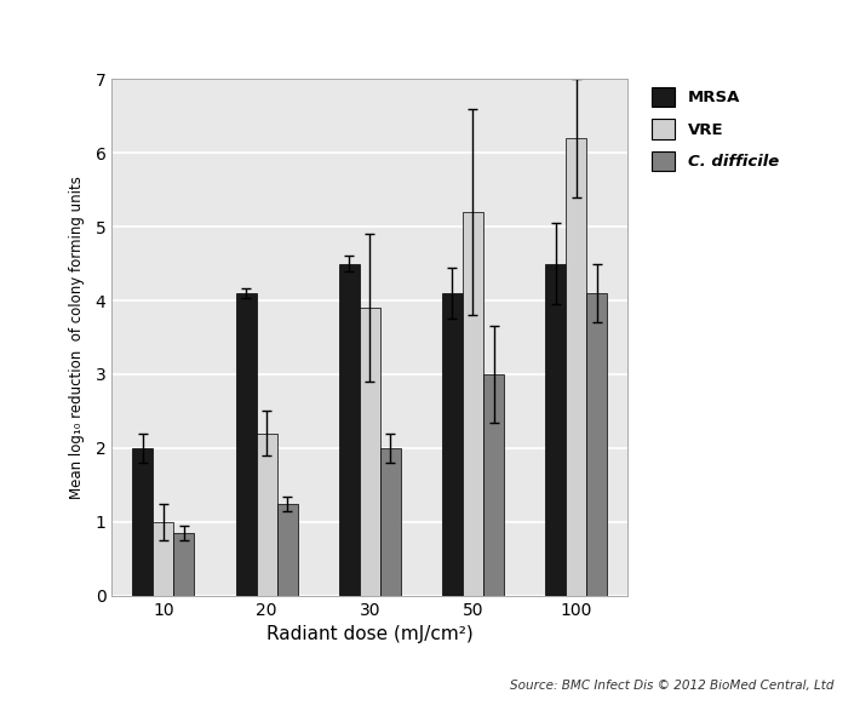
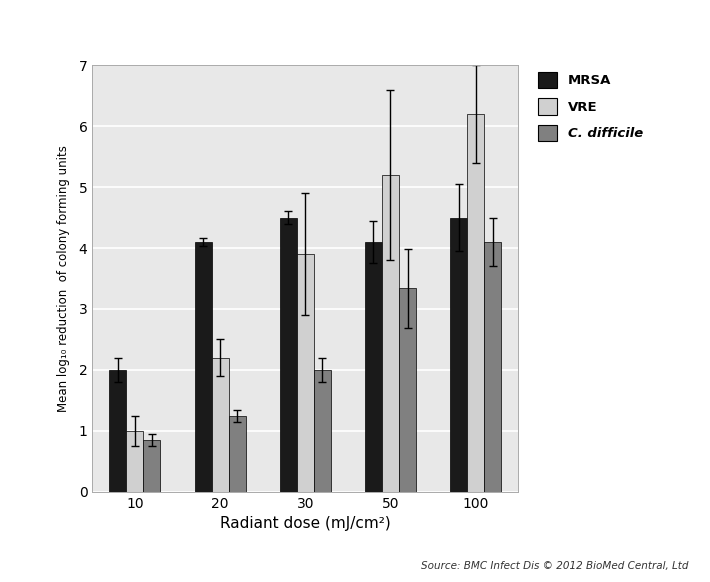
C. difficile/50: 3.00 -> 3.34
